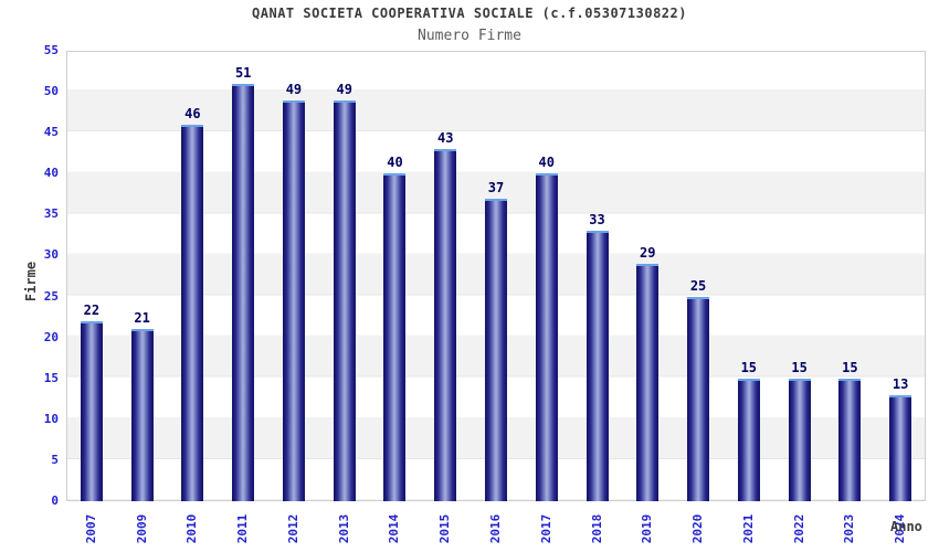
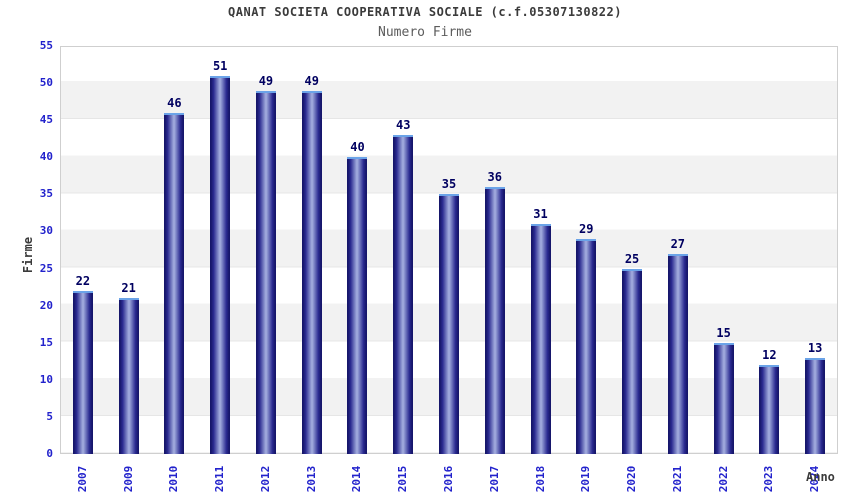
2016: 37 -> 35
2017: 40 -> 36
2018: 33 -> 31
2021: 15 -> 27
2023: 15 -> 12
